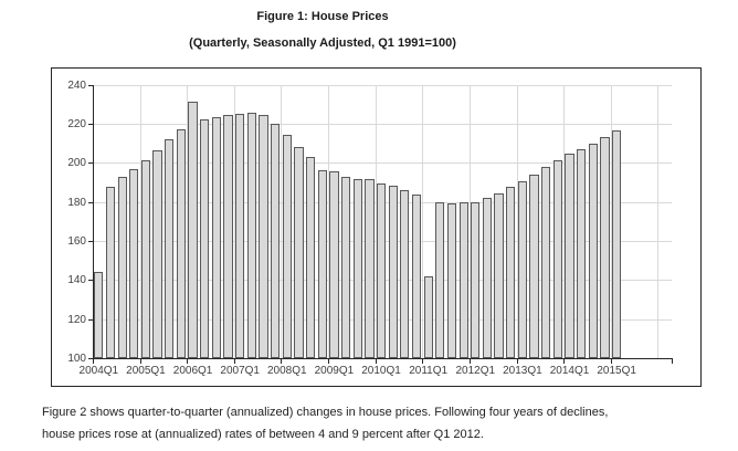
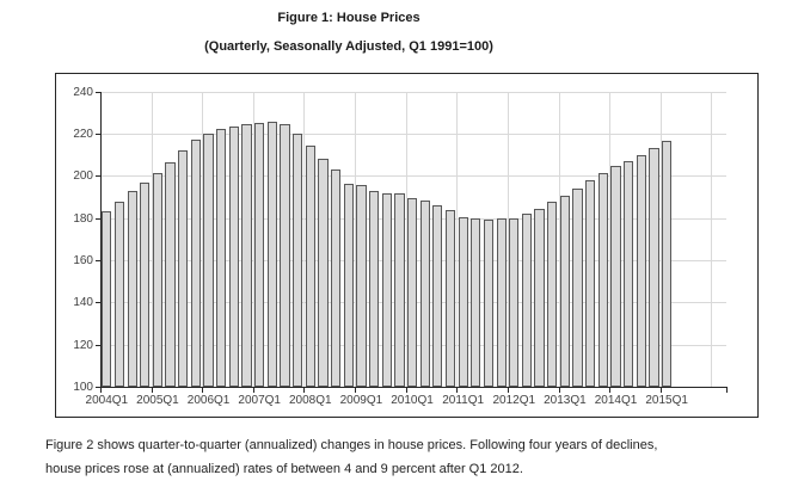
2004Q1: 144 -> 183
2006Q1: 231 -> 220
2011Q1: 142 -> 180
